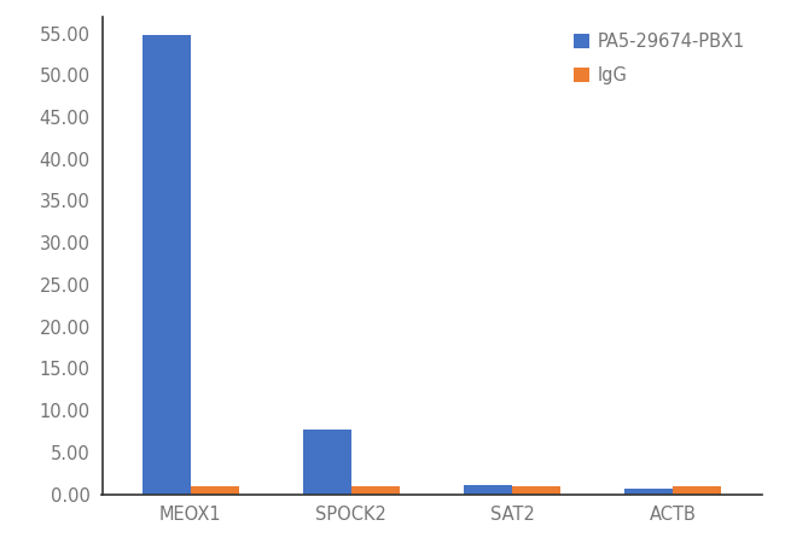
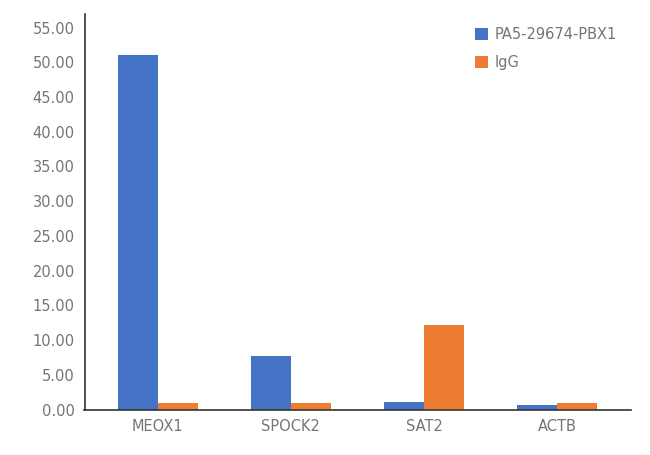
PA5-29674-PBX1/MEOX1: 54.8 -> 51.0
IgG/SAT2: 0.9 -> 12.2
